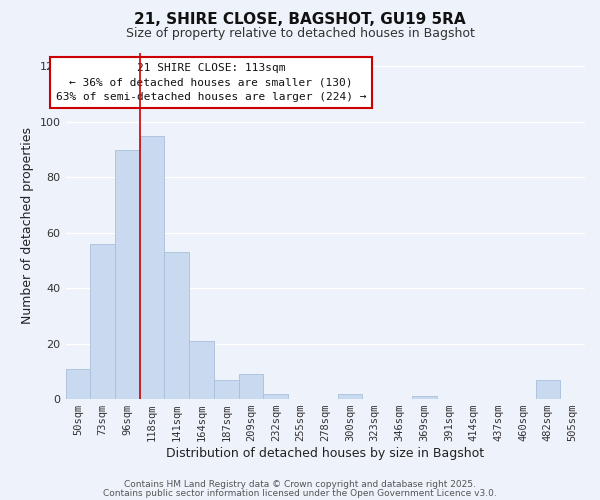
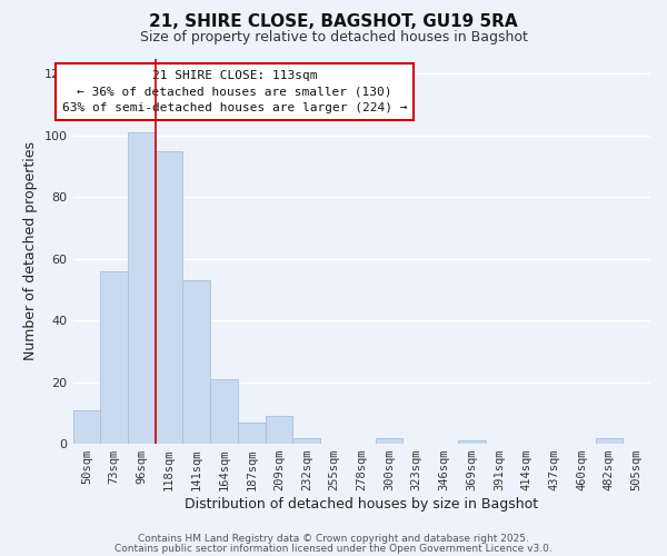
96sqm: 90 -> 101
482sqm: 7 -> 2
